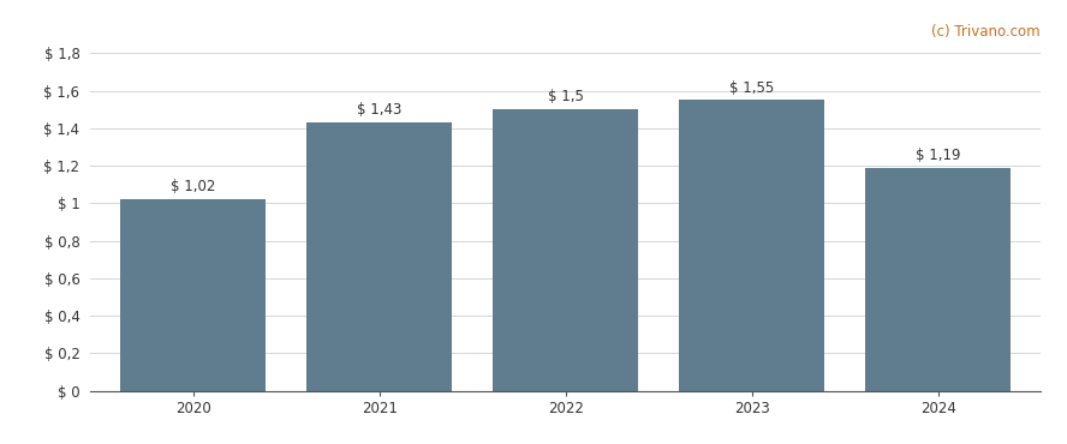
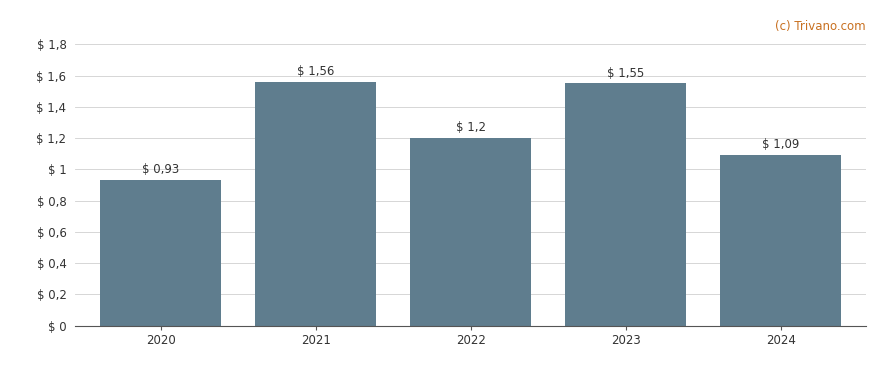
2020: 1,02 -> 0,93
2021: 1,43 -> 1,56
2022: 1,5 -> 1,2
2024: 1,19 -> 1,09
